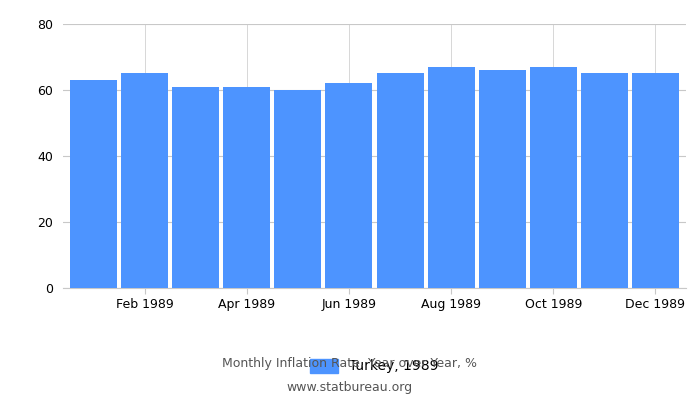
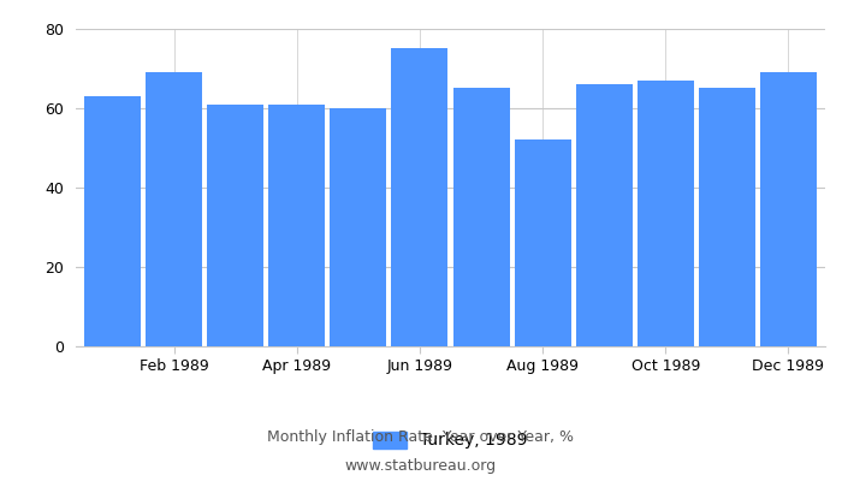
Feb 1989: 65 -> 69
Jun 1989: 62 -> 75
Aug 1989: 67 -> 52
Dec 1989: 65 -> 69
